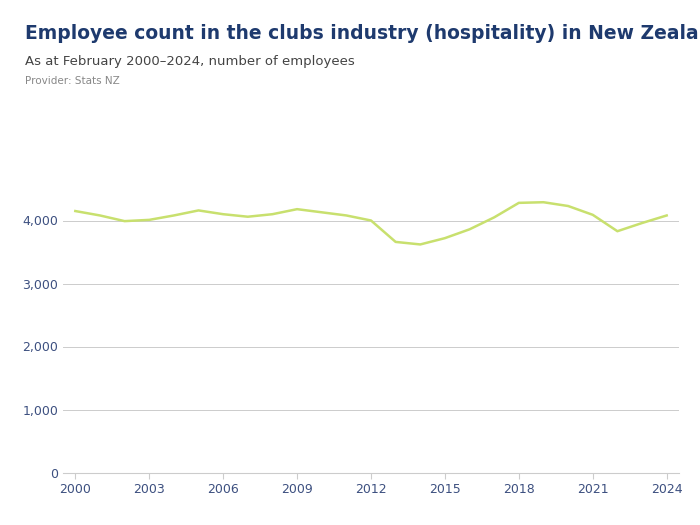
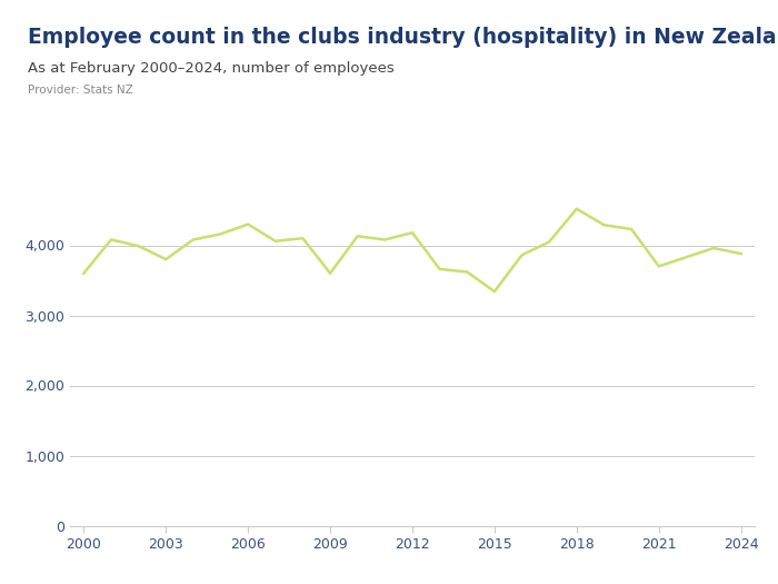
2000: 4,150 -> 3,600
2003: 4,010 -> 3,800
2006: 4,100 -> 4,300
2009: 4,180 -> 3,600
2012: 4,000 -> 4,180
2015: 3,720 -> 3,340
2018: 4,280 -> 4,520
2021: 4,090 -> 3,700
2024: 4,080 -> 3,880
